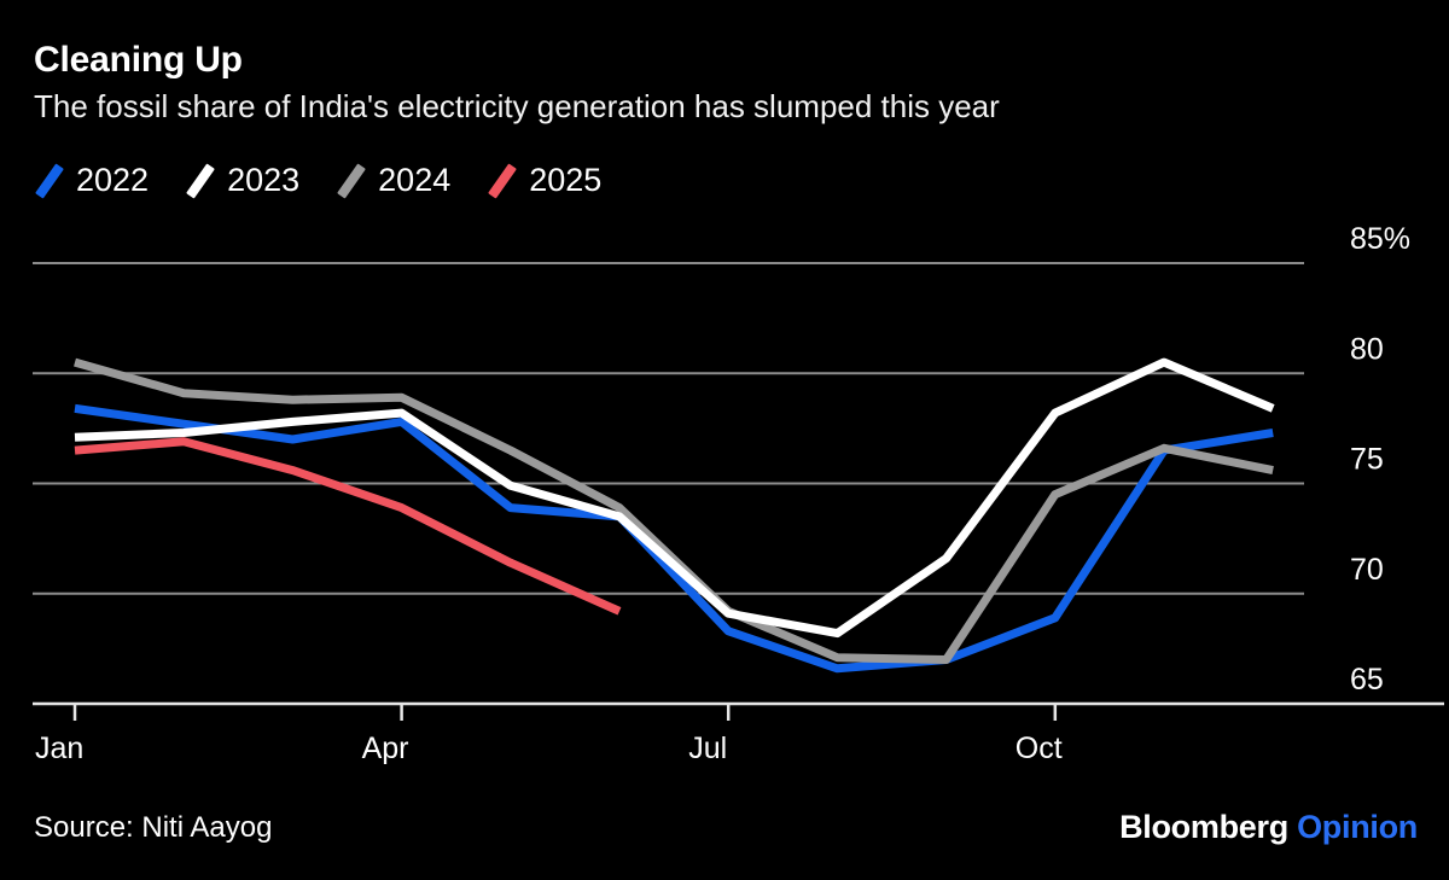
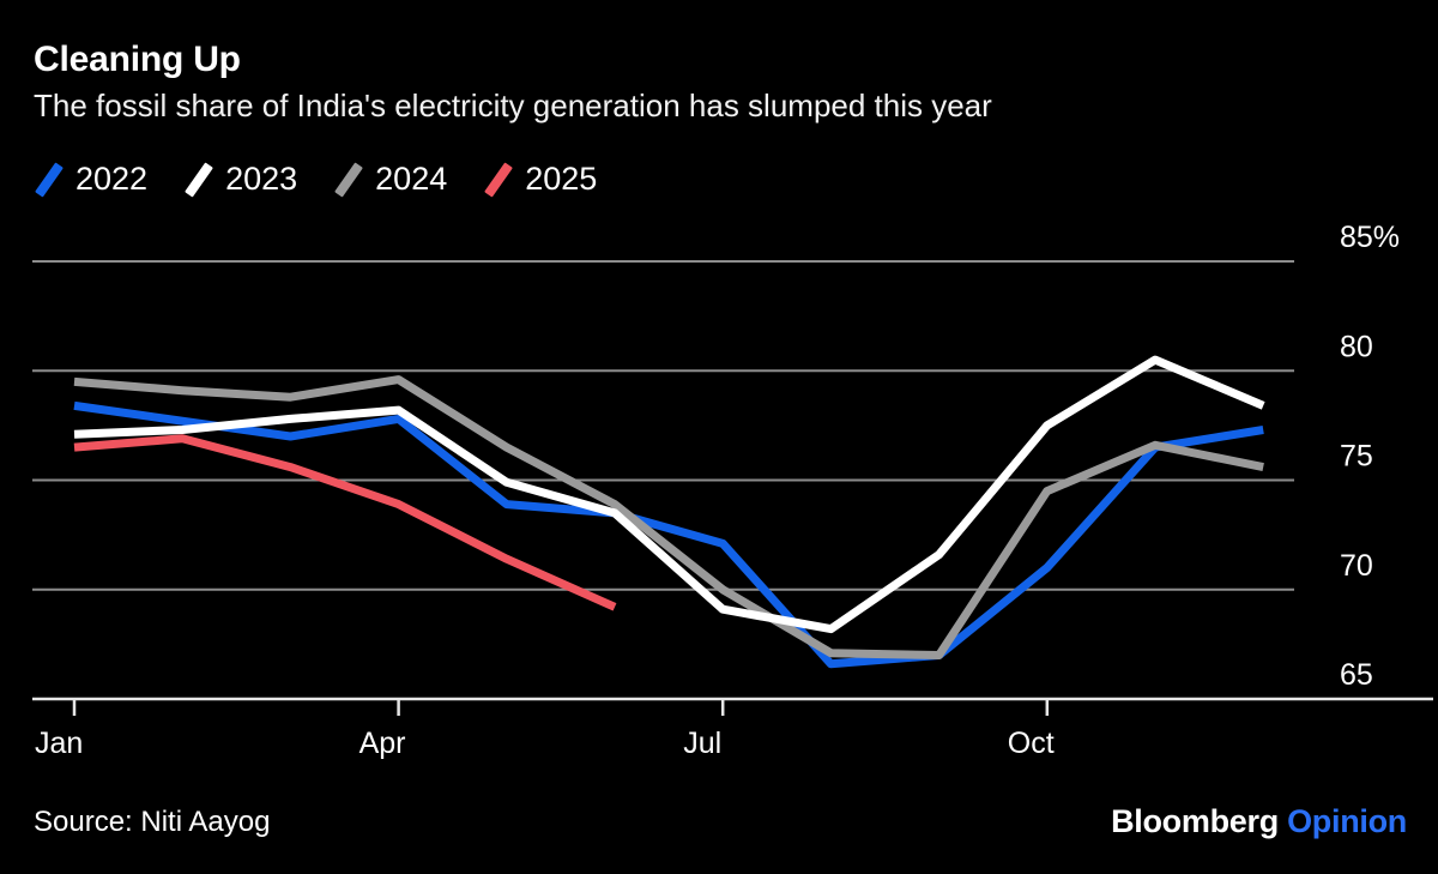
2024/Jan: 80.5% -> 79.5%
2024/Apr: 78.9% -> 79.6%
2022/Jul: 68.3% -> 72.1%
2024/Jul: 69.2% -> 70.0%
2022/Oct: 68.9% -> 71.0%
2023/Oct: 78.2% -> 77.5%
